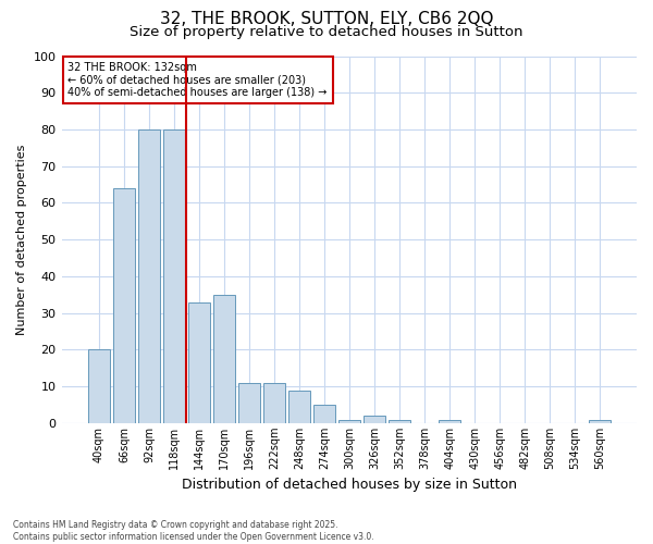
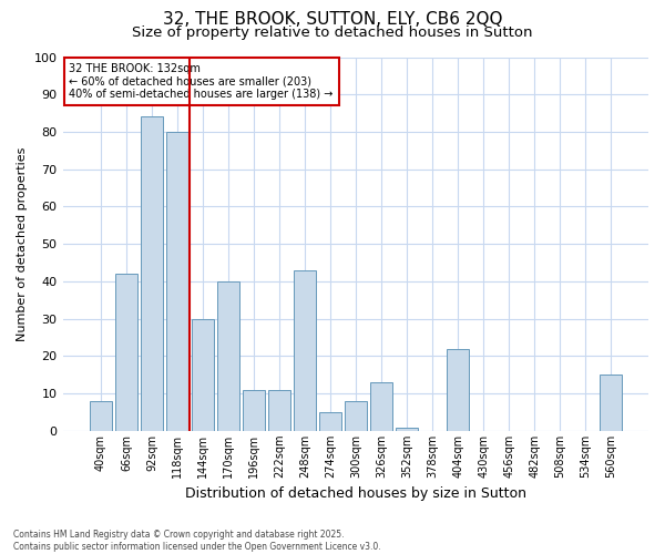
40sqm: 20 -> 8
66sqm: 64 -> 42
92sqm: 80 -> 84
144sqm: 33 -> 30
170sqm: 35 -> 40
248sqm: 9 -> 43
300sqm: 1 -> 8
326sqm: 2 -> 13
404sqm: 1 -> 22
560sqm: 1 -> 15
